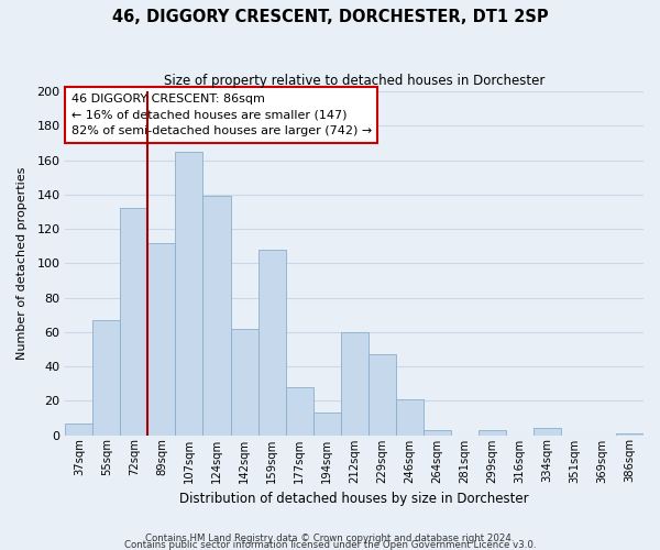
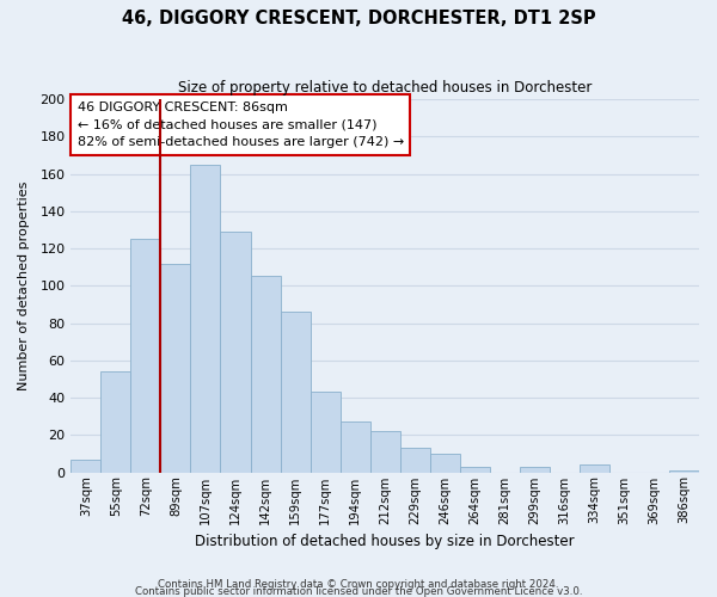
55sqm: 67 -> 54
72sqm: 132 -> 125
124sqm: 139 -> 129
142sqm: 62 -> 105
159sqm: 108 -> 86
177sqm: 28 -> 43
194sqm: 13 -> 27
212sqm: 60 -> 22
229sqm: 47 -> 13
246sqm: 21 -> 10
